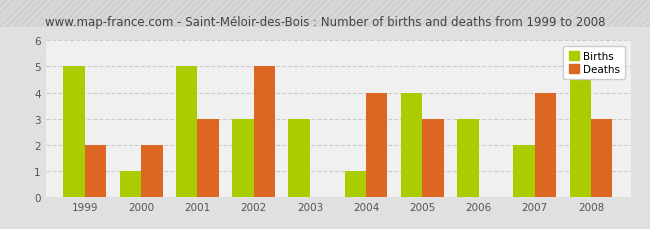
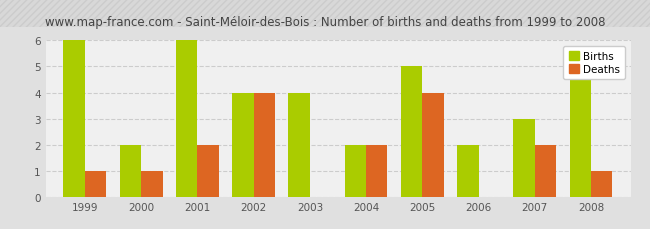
Births/1999: 5 -> 6
Deaths/1999: 2 -> 1
Births/2000: 1 -> 2
Deaths/2000: 2 -> 1
Births/2001: 5 -> 6
Deaths/2001: 3 -> 2
Births/2002: 3 -> 4
Deaths/2002: 5 -> 4
Births/2003: 3 -> 4
Births/2004: 1 -> 2
Deaths/2004: 4 -> 2
Births/2005: 4 -> 5
Deaths/2005: 3 -> 4
Births/2006: 3 -> 2
Births/2007: 2 -> 3
Deaths/2007: 4 -> 2
Deaths/2008: 3 -> 1
